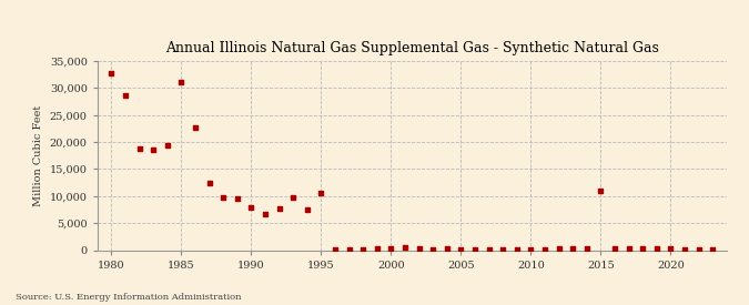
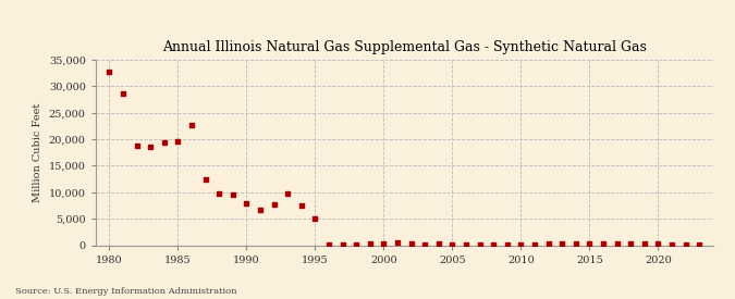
1985: 31,000 -> 19,700
1995: 10,500 -> 5,100
2015: 11,000 -> 200
